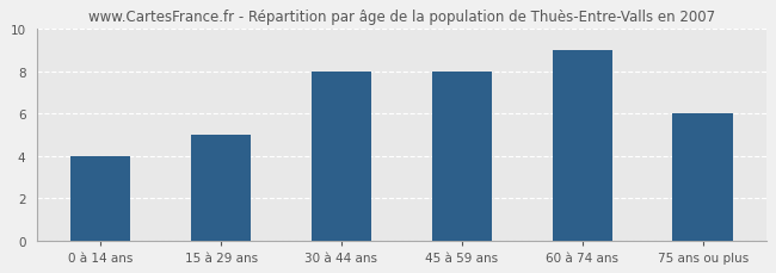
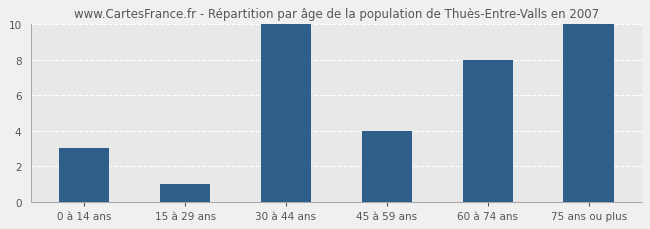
0 à 14 ans: 4 -> 3
15 à 29 ans: 5 -> 1
30 à 44 ans: 8 -> 10
45 à 59 ans: 8 -> 4
60 à 74 ans: 9 -> 8
75 ans ou plus: 6 -> 10
